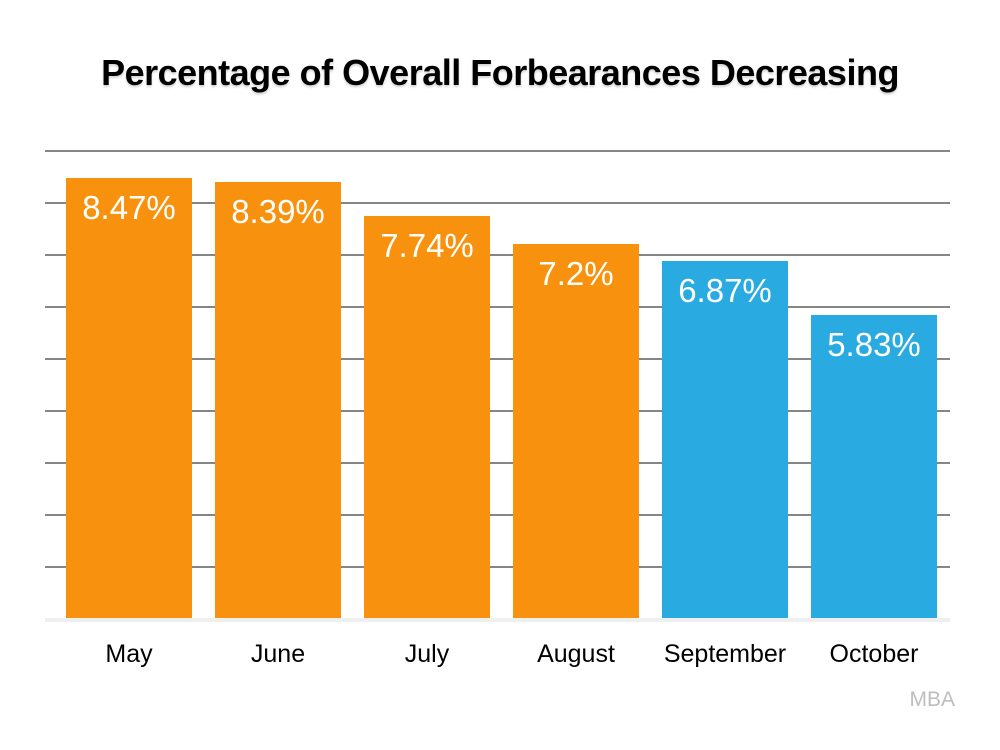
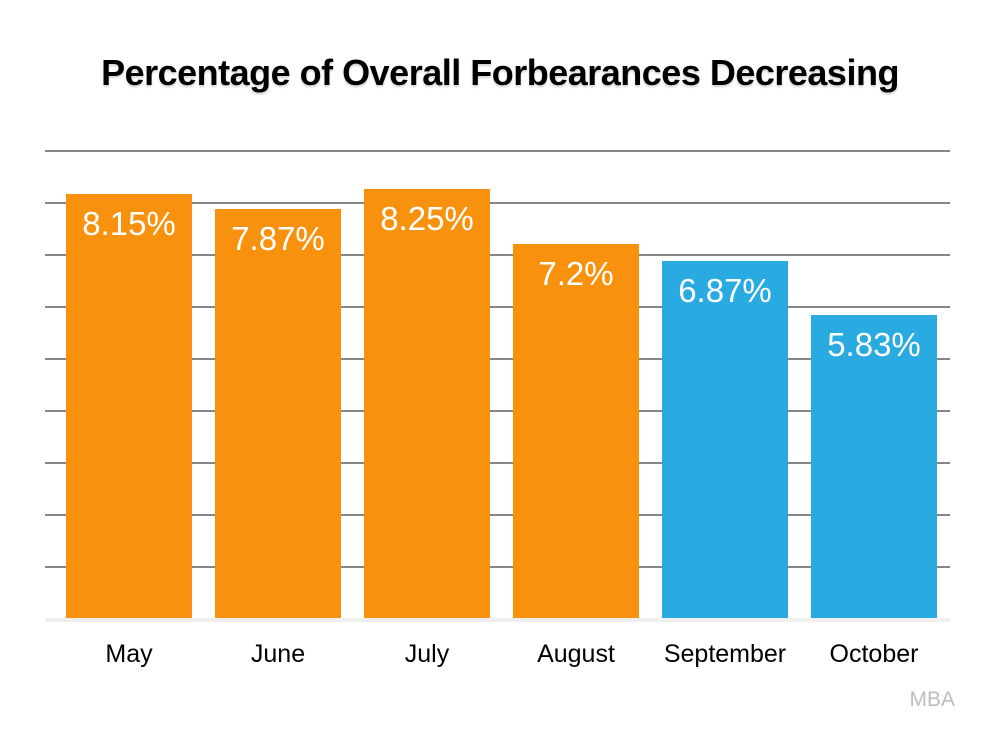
May: 8.47% -> 8.15%
June: 8.39% -> 7.87%
July: 7.74% -> 8.25%
